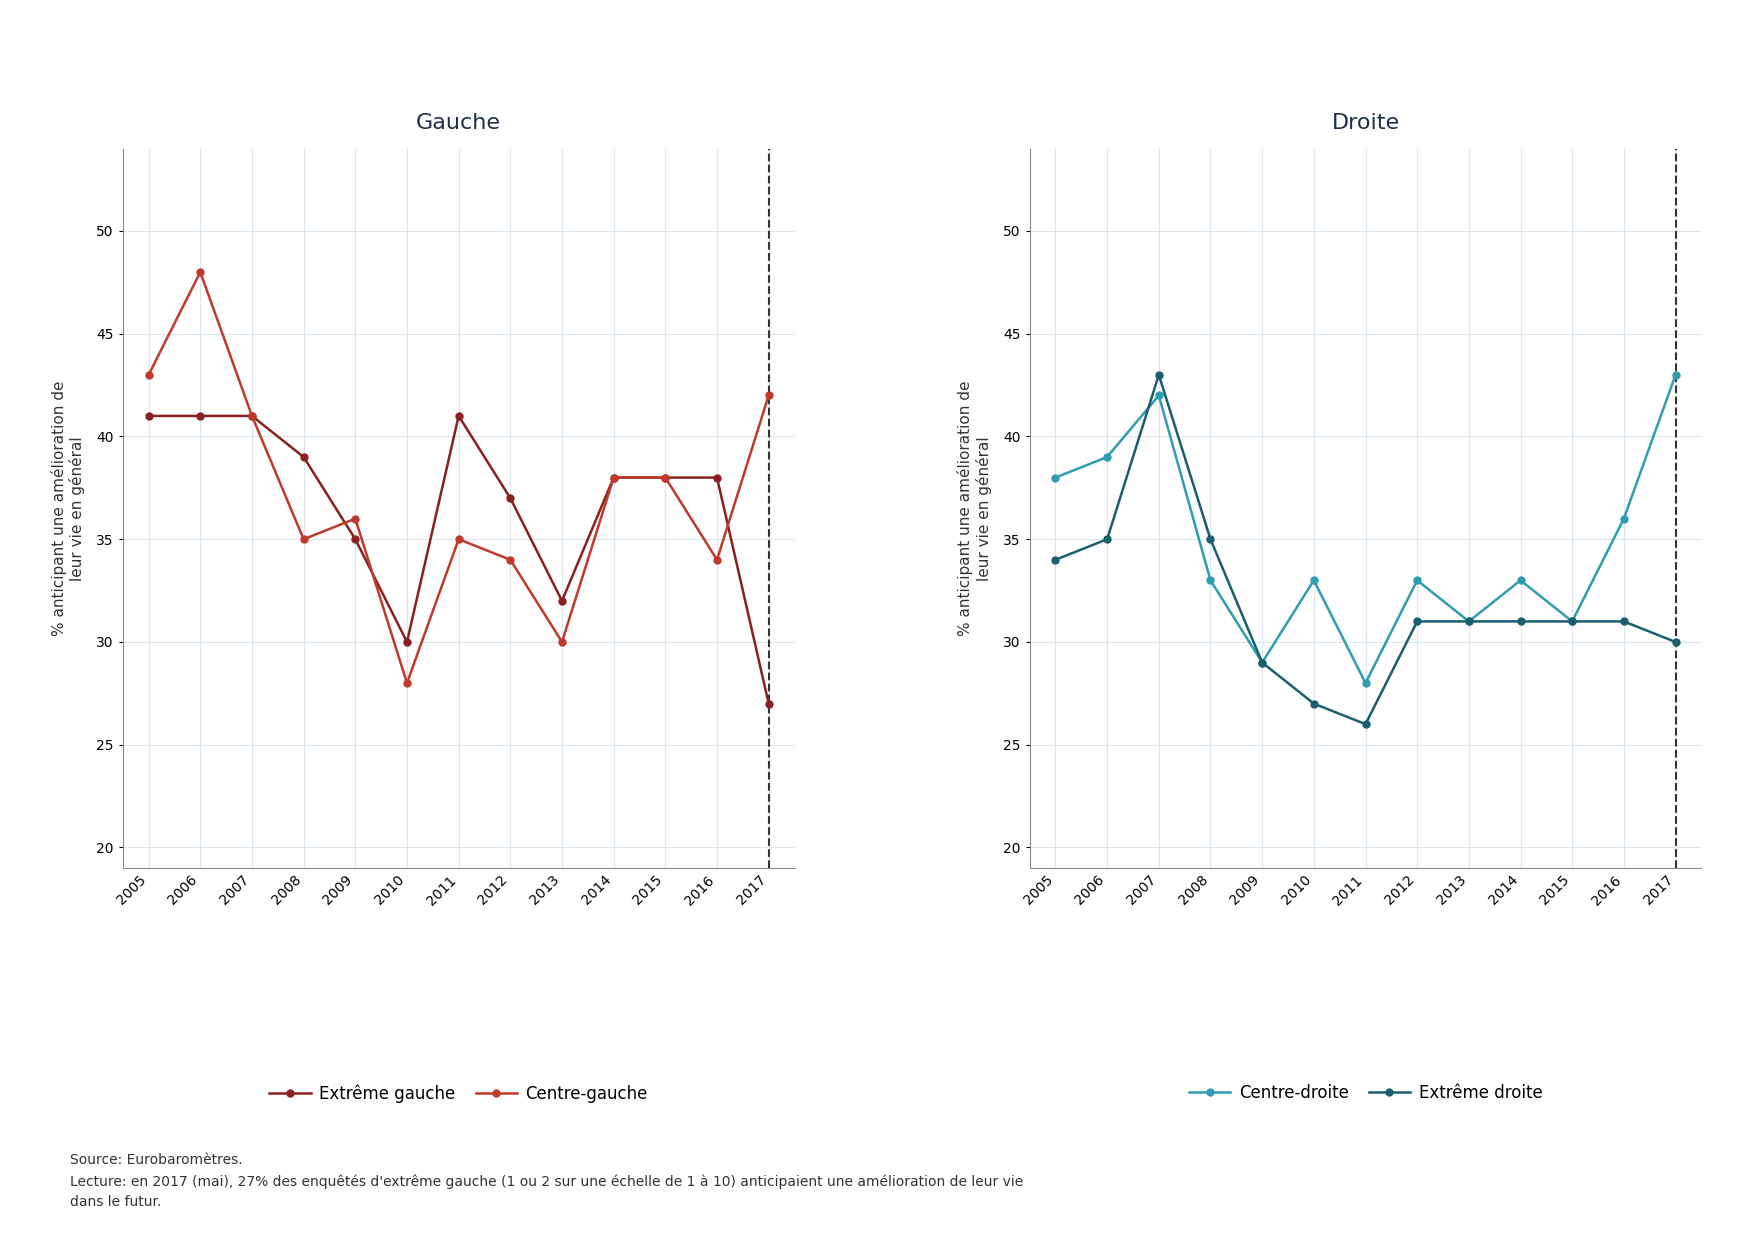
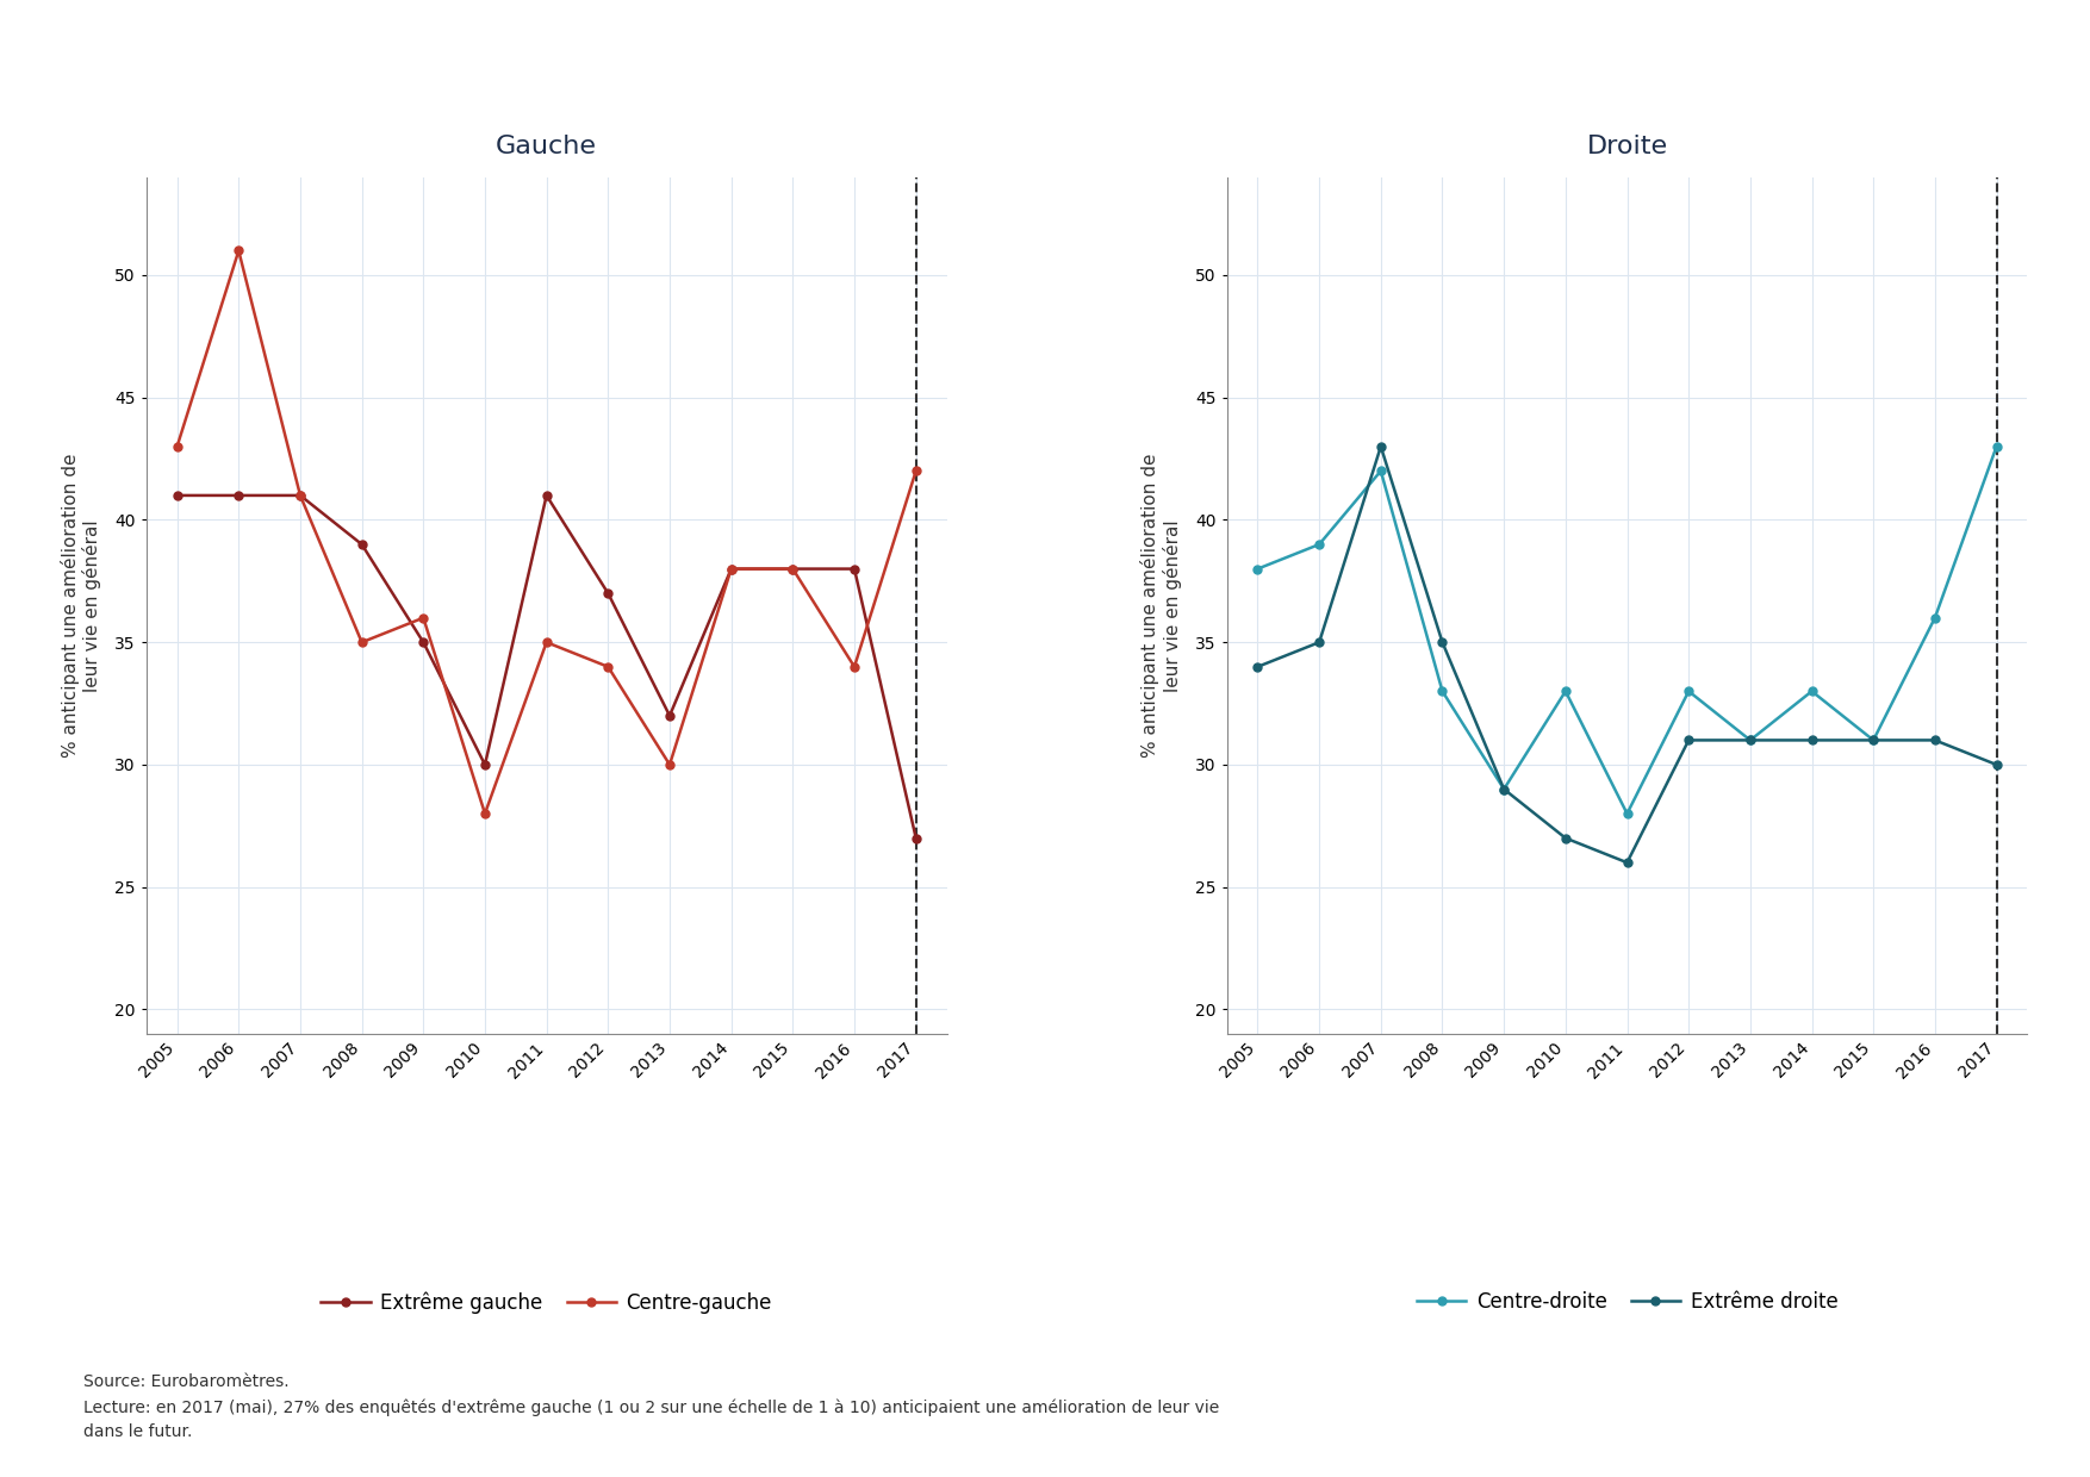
Gauche/Centre-gauche/2006: 48 -> 51
